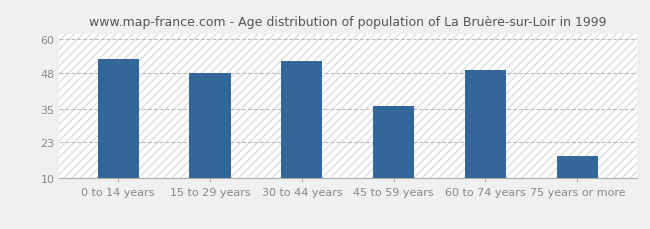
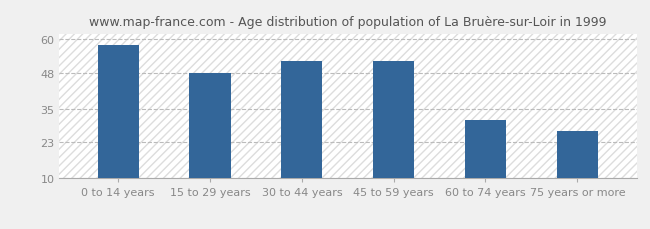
0 to 14 years: 53 -> 58
45 to 59 years: 36 -> 52
60 to 74 years: 49 -> 31
75 years or more: 18 -> 27
